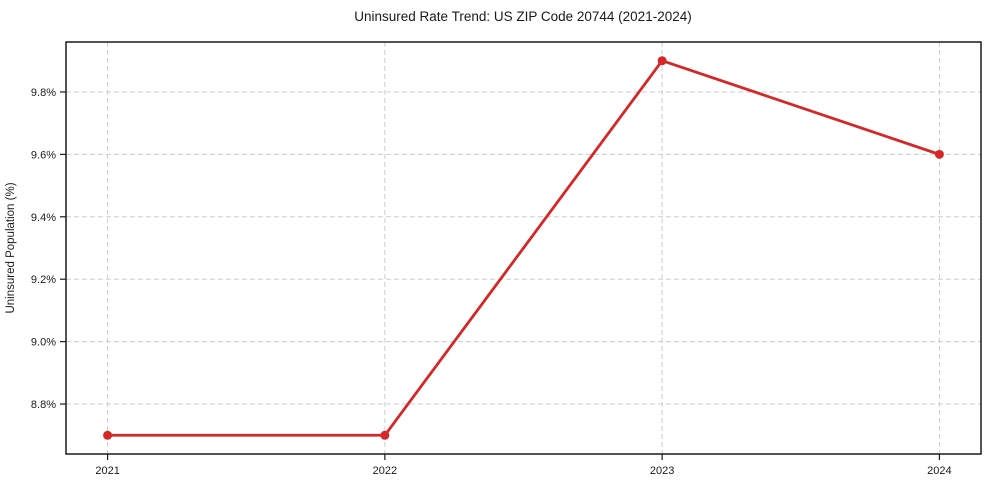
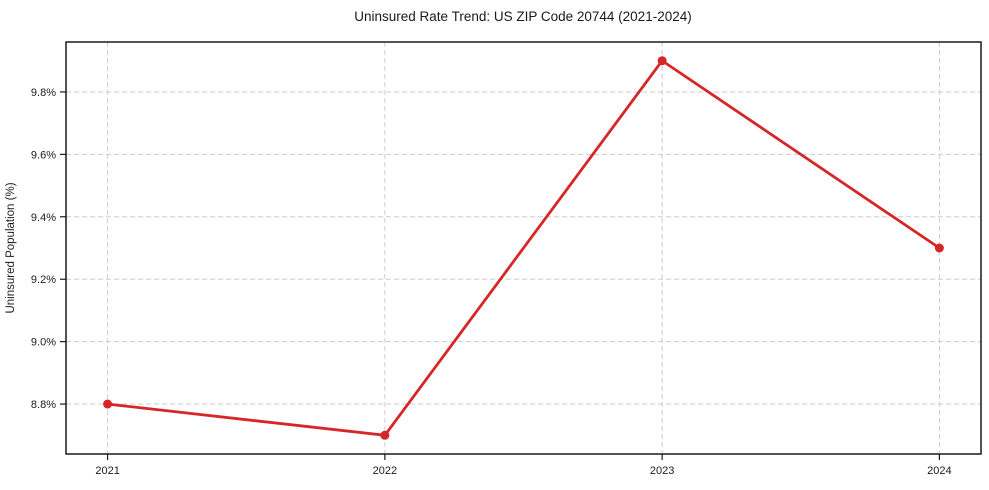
2021: 8.7% -> 8.8%
2024: 9.6% -> 9.3%
